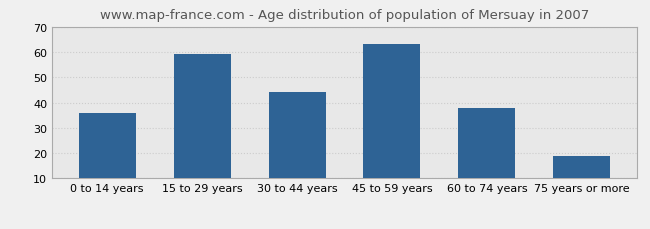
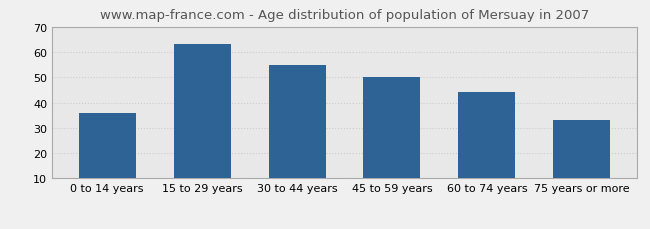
15 to 29 years: 59 -> 63
30 to 44 years: 44 -> 55
45 to 59 years: 63 -> 50
60 to 74 years: 38 -> 44
75 years or more: 19 -> 33
